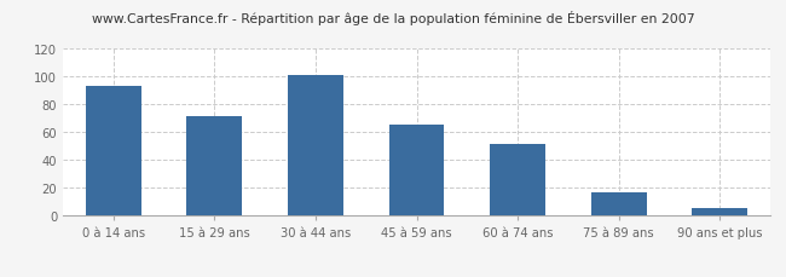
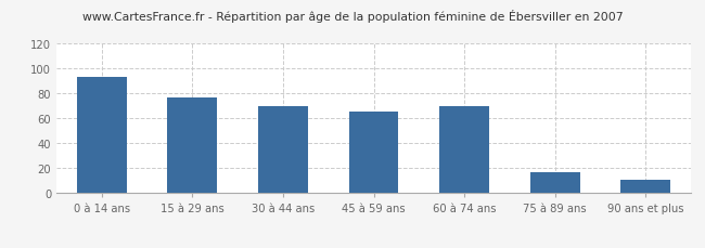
15 à 29 ans: 72 -> 77
30 à 44 ans: 101 -> 70
60 à 74 ans: 52 -> 70
90 ans et plus: 6 -> 11
